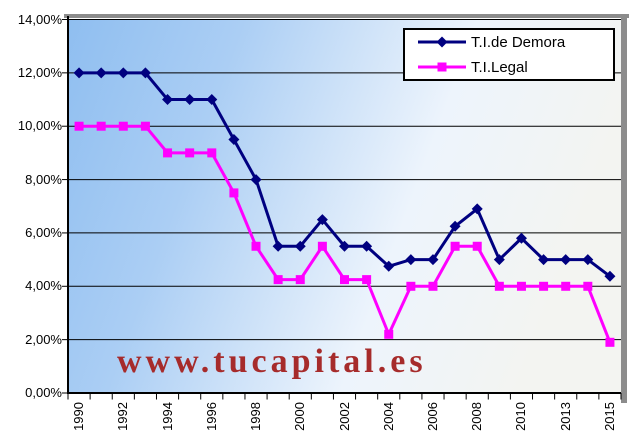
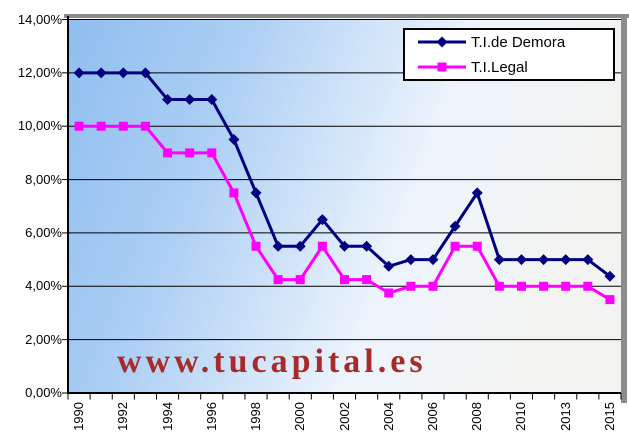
T.I.de Demora/1998: 8,0% -> 7,5%
T.I.Legal/2004: 2,2% -> 3,8%
T.I.de Demora/2008: 6,9% -> 7,5%
T.I.de Demora/2010: 5,8% -> 5,0%
T.I.Legal/2015: 1,9% -> 3,5%
